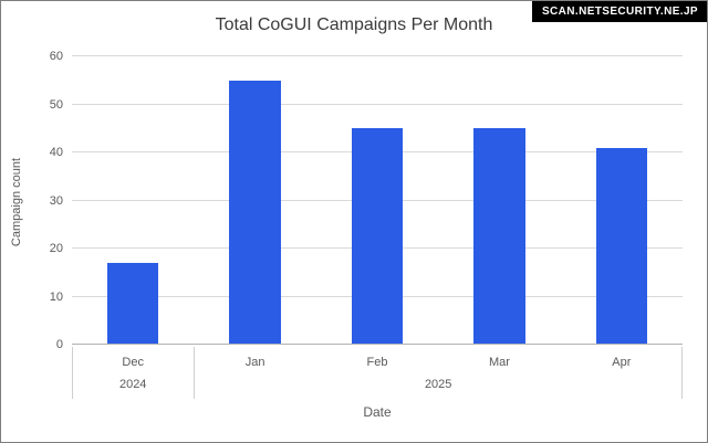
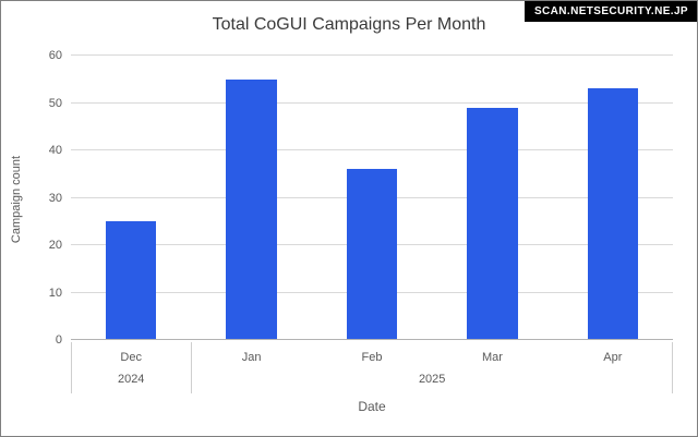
Dec: 17 -> 25
Feb: 45 -> 36
Mar: 45 -> 49
Apr: 41 -> 53
